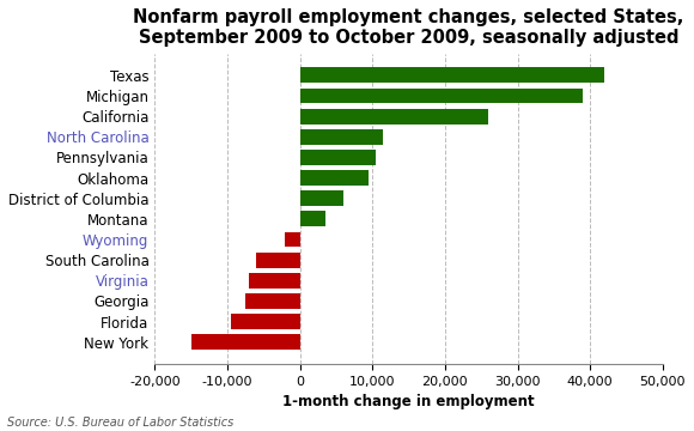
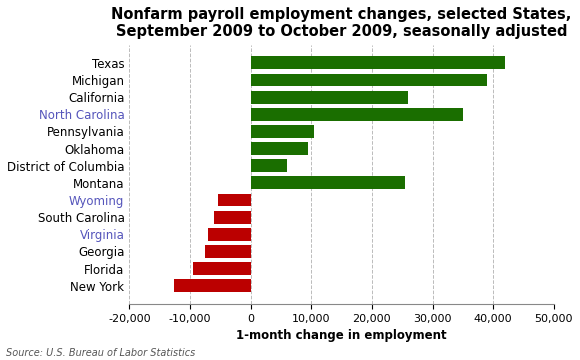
North Carolina: 11,500 -> 35,000
Montana: 3,500 -> 25,400
Wyoming: -2,000 -> -5,400
New York: -15,000 -> -12,600
